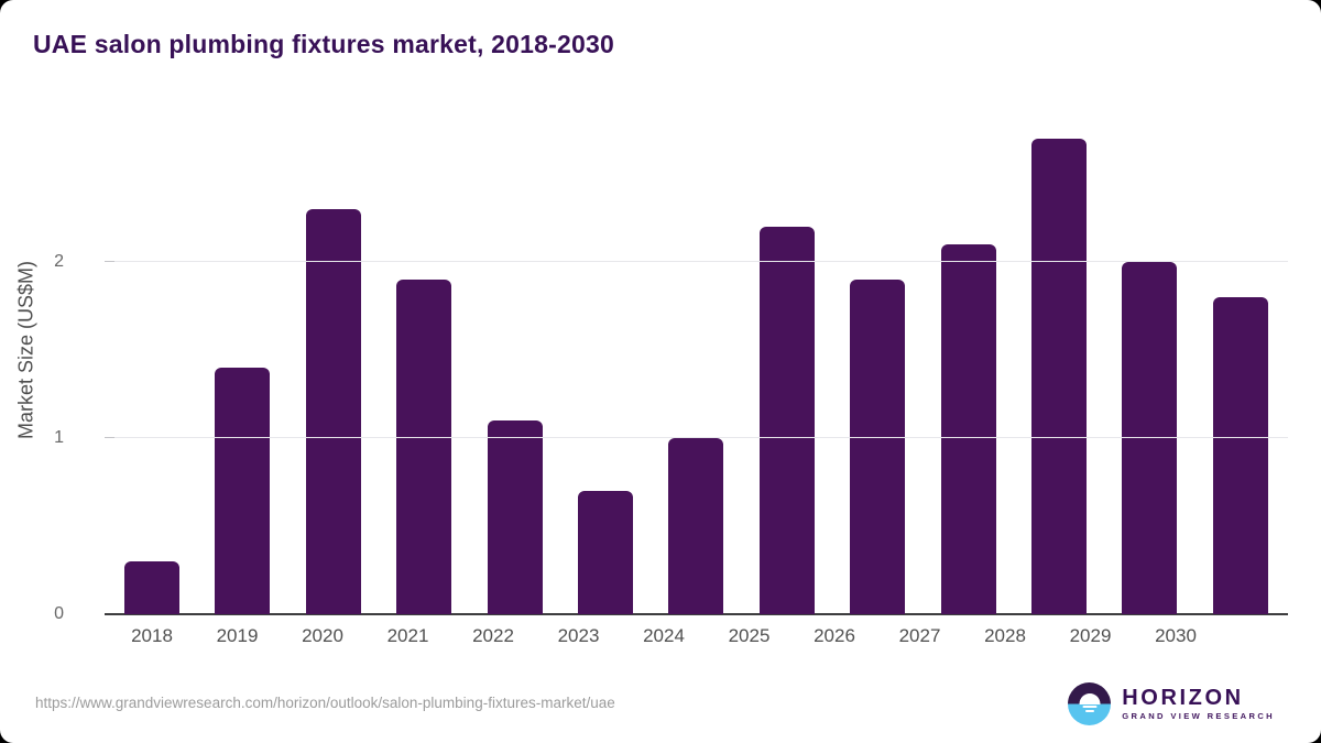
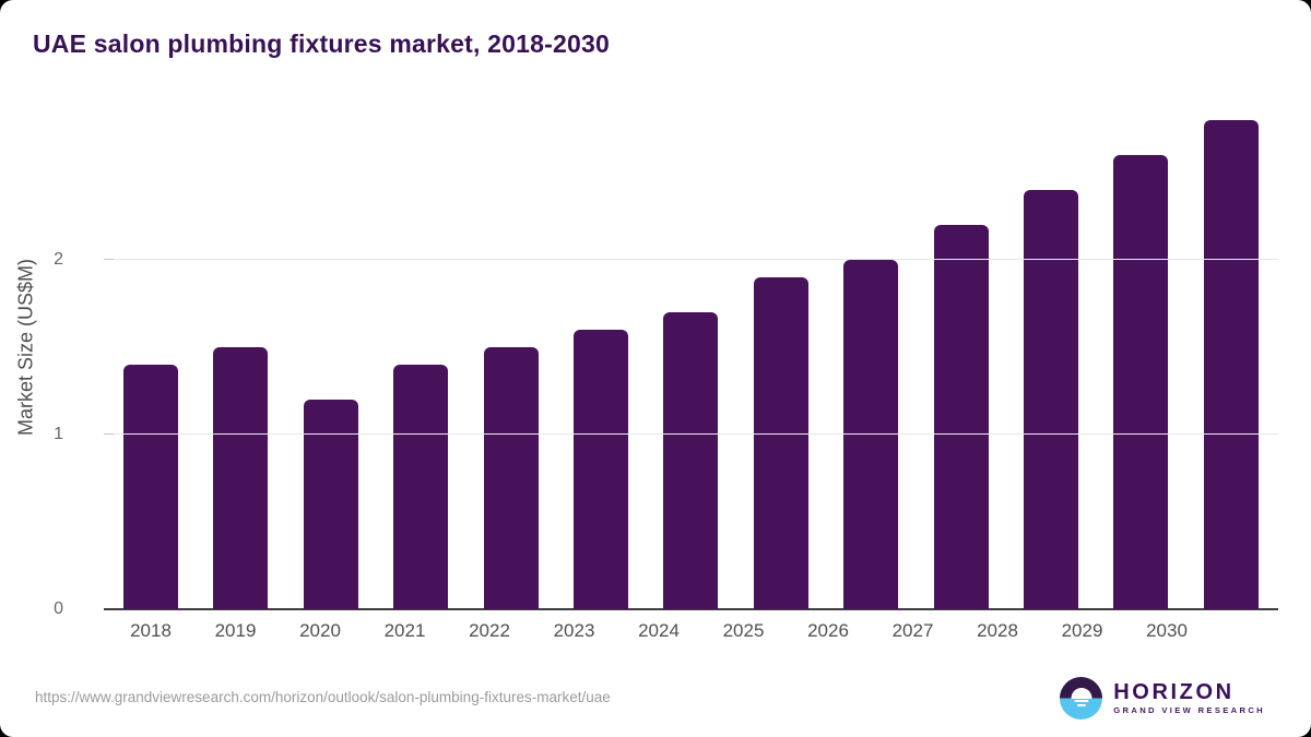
2018: 0.3 -> 1.4
2019: 1.4 -> 1.5
2020: 2.3 -> 1.2
2021: 1.9 -> 1.4
2022: 1.1 -> 1.5
2023: 0.7 -> 1.6
2024: 1.0 -> 1.7
2025: 2.2 -> 1.9
2026: 1.9 -> 2.0
2027: 2.1 -> 2.2
2028: 2.7 -> 2.4
2029: 2.0 -> 2.6
2030: 1.8 -> 2.8
